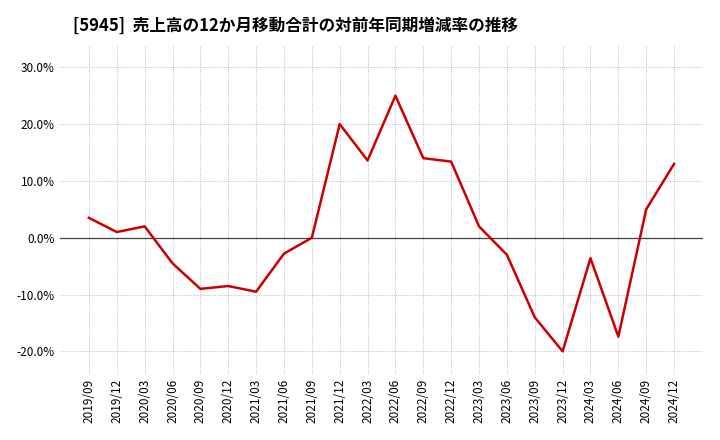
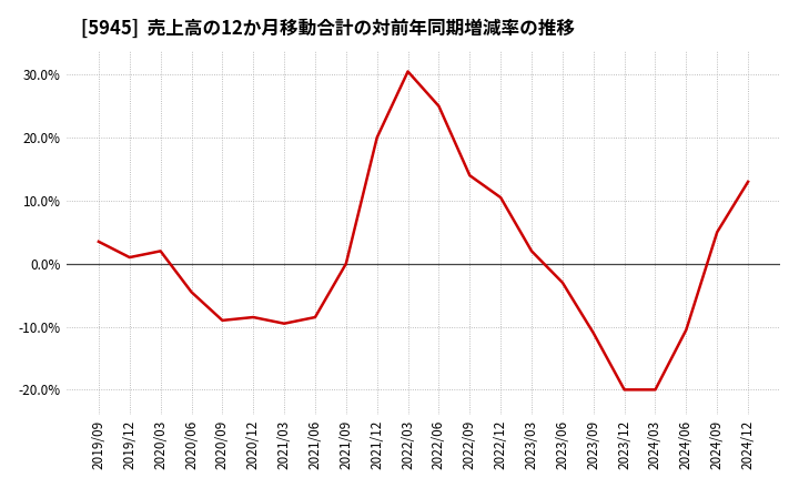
2021/06: -2.8% -> -8.5%
2022/03: 13.6% -> 30.5%
2022/12: 13.4% -> 10.5%
2023/09: -14.0% -> -11.0%
2024/03: -3.6% -> -20.0%
2024/06: -17.4% -> -10.5%
